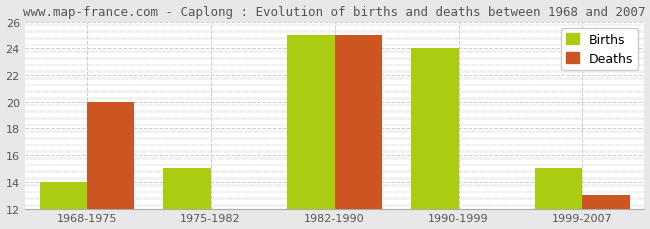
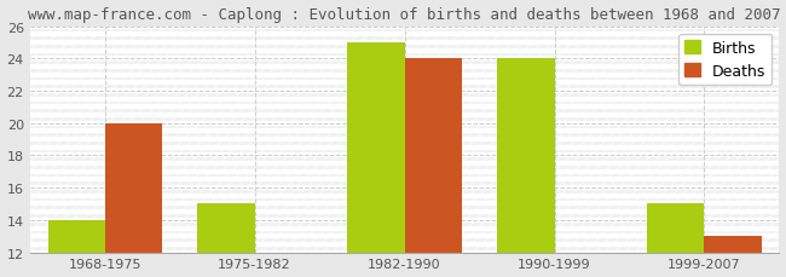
Deaths/1982-1990: 25 -> 24
